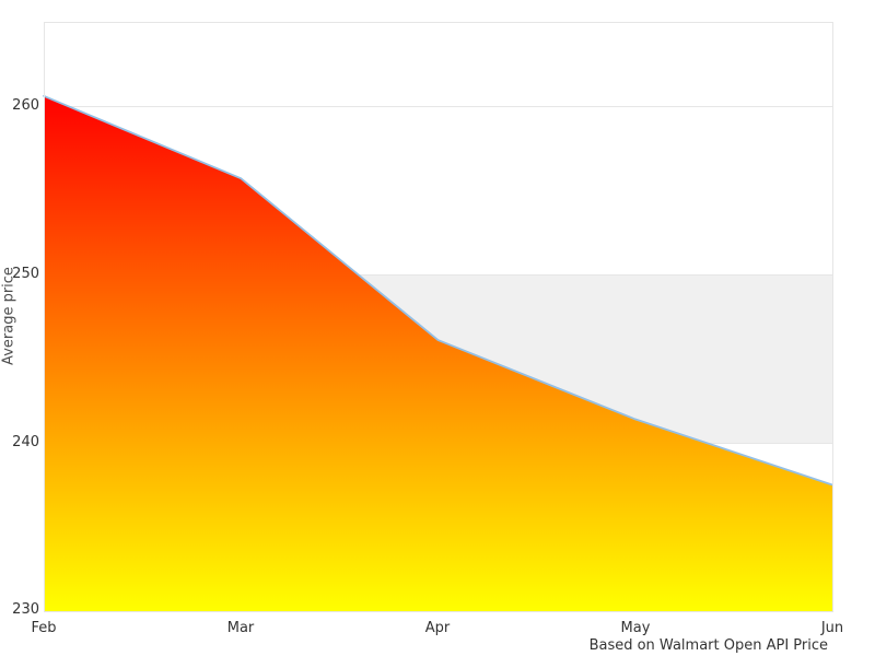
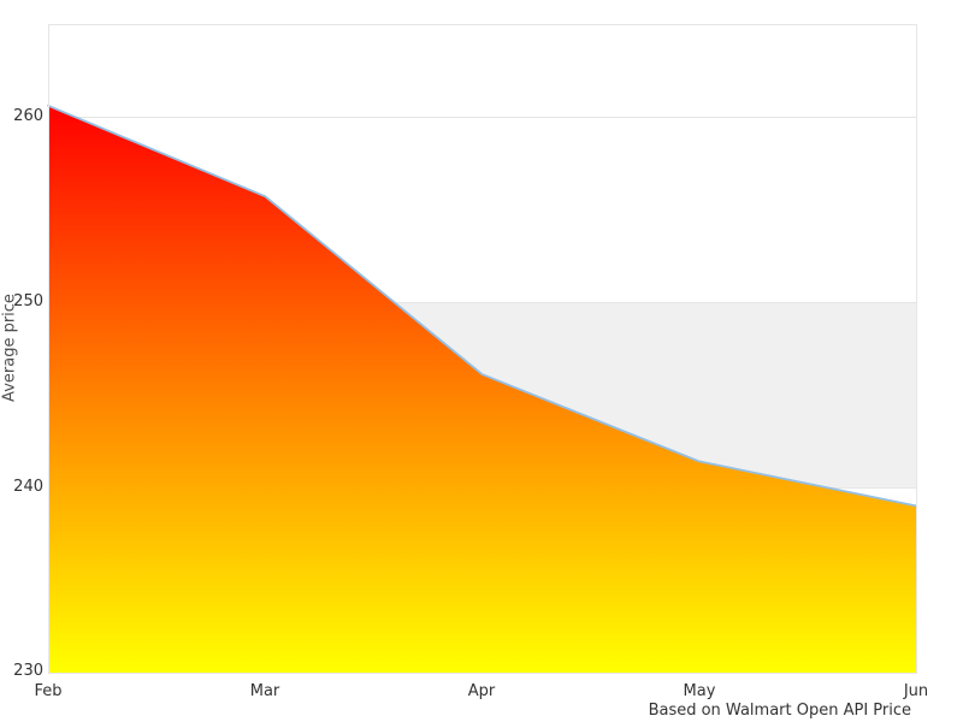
Jun: 237.5 -> 239.0
